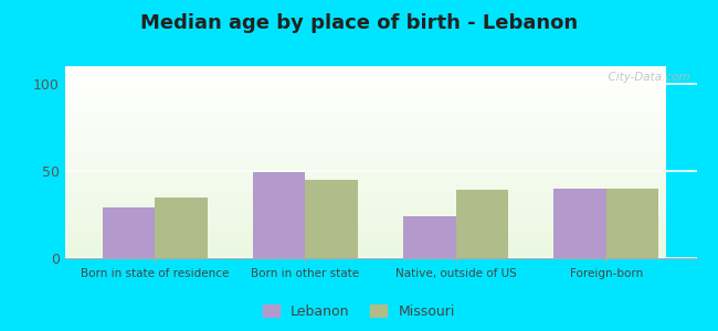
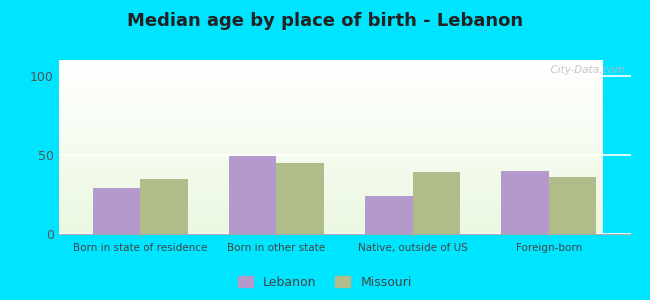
Missouri/Foreign-born: 40 -> 36
